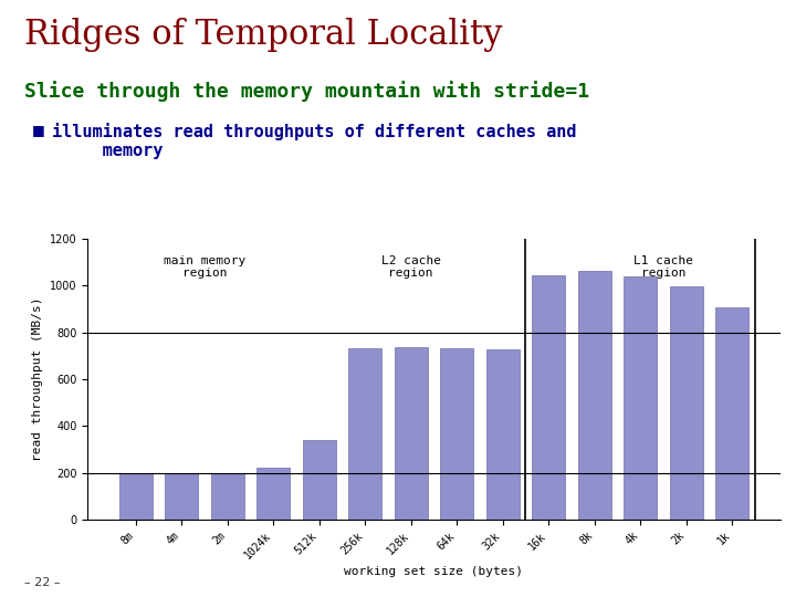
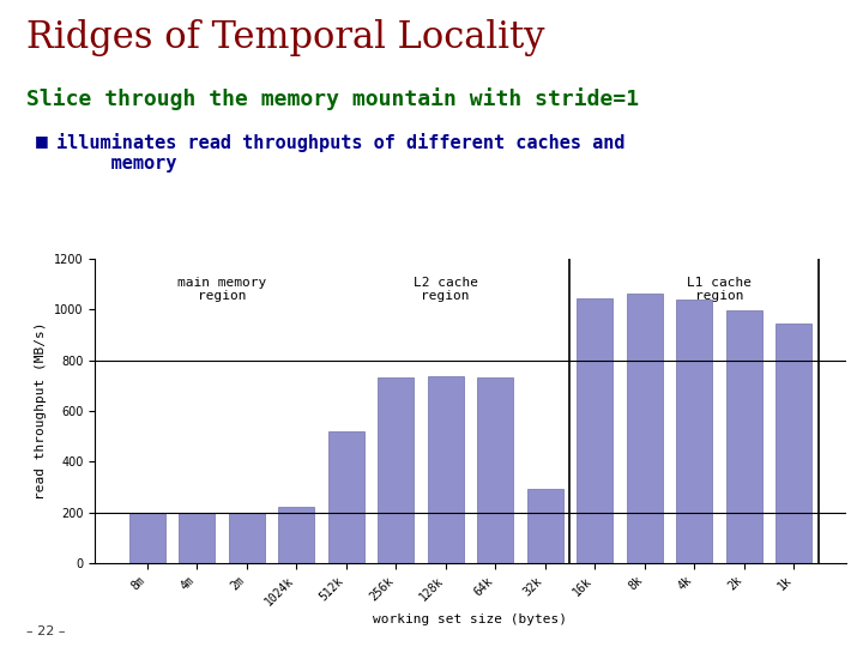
512k: 340 -> 520
32k: 725 -> 290
1k: 905 -> 945
